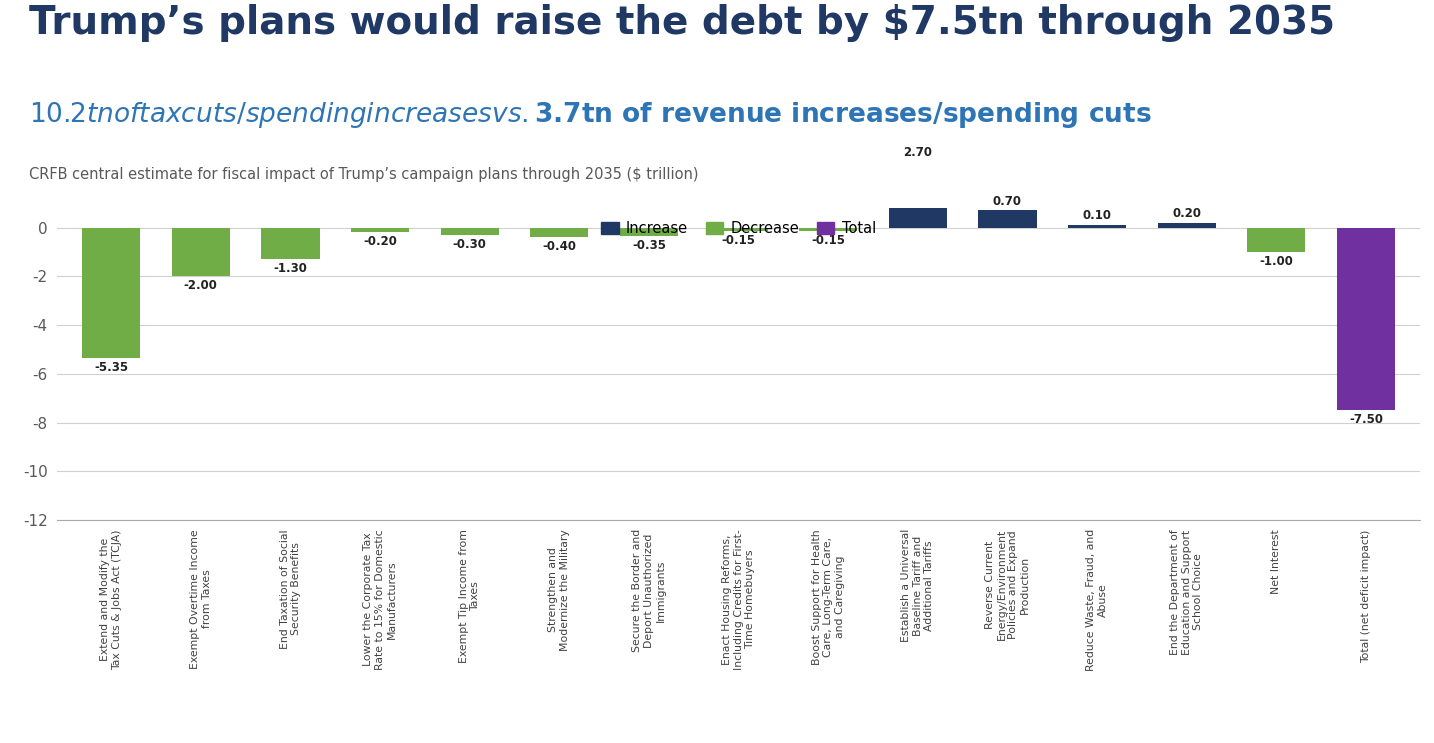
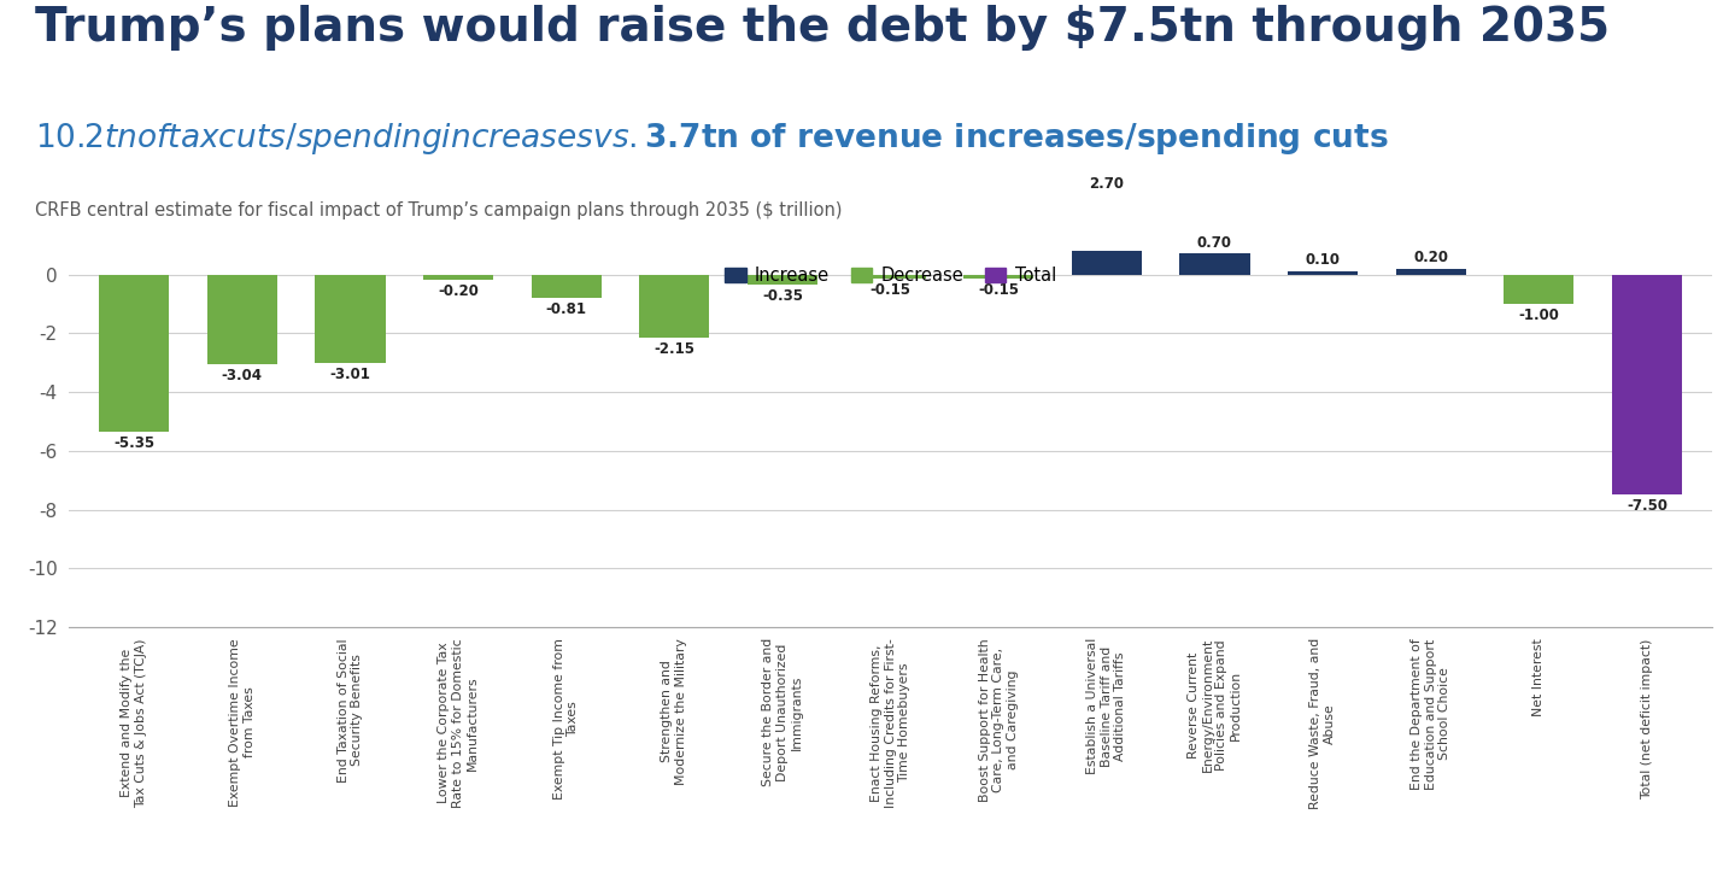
Exempt Overtime Income from Taxes: -2.00 -> -3.04
End Taxation of Social Security Benefits: -1.30 -> -3.01
Exempt Tip Income from Taxes: -0.30 -> -0.81
Strengthen and Modernize the Military: -0.40 -> -2.15
